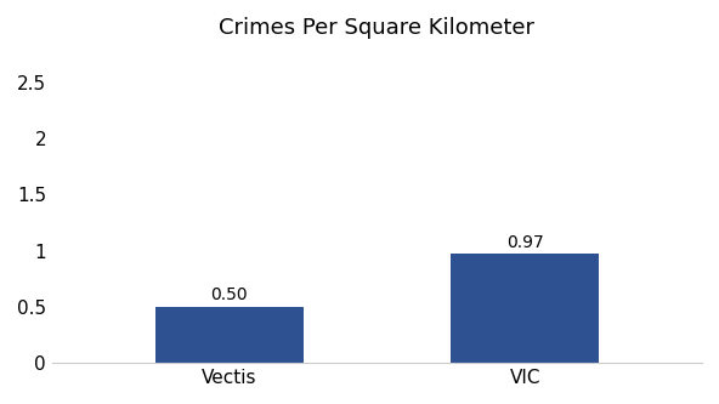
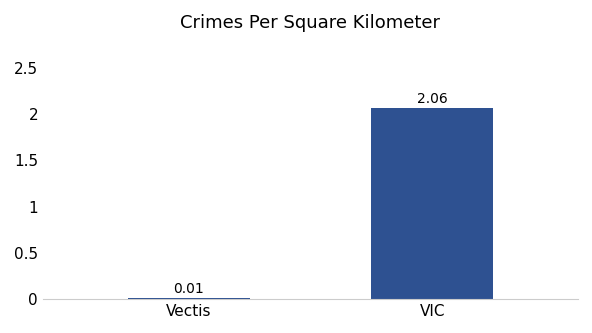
Vectis: 0.50 -> 0.01
VIC: 0.97 -> 2.06
